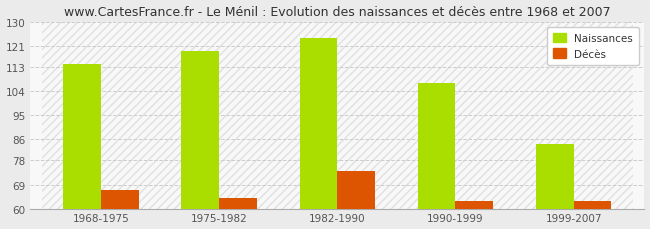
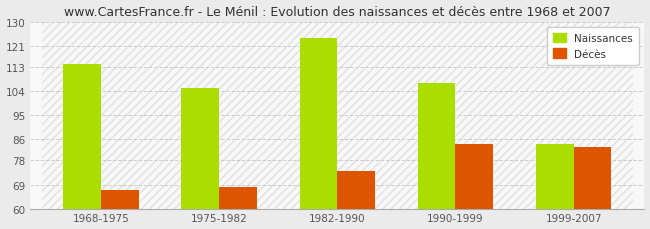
Naissances/1975-1982: 119 -> 105
Décès/1975-1982: 64 -> 68
Décès/1990-1999: 63 -> 84
Décès/1999-2007: 63 -> 83
